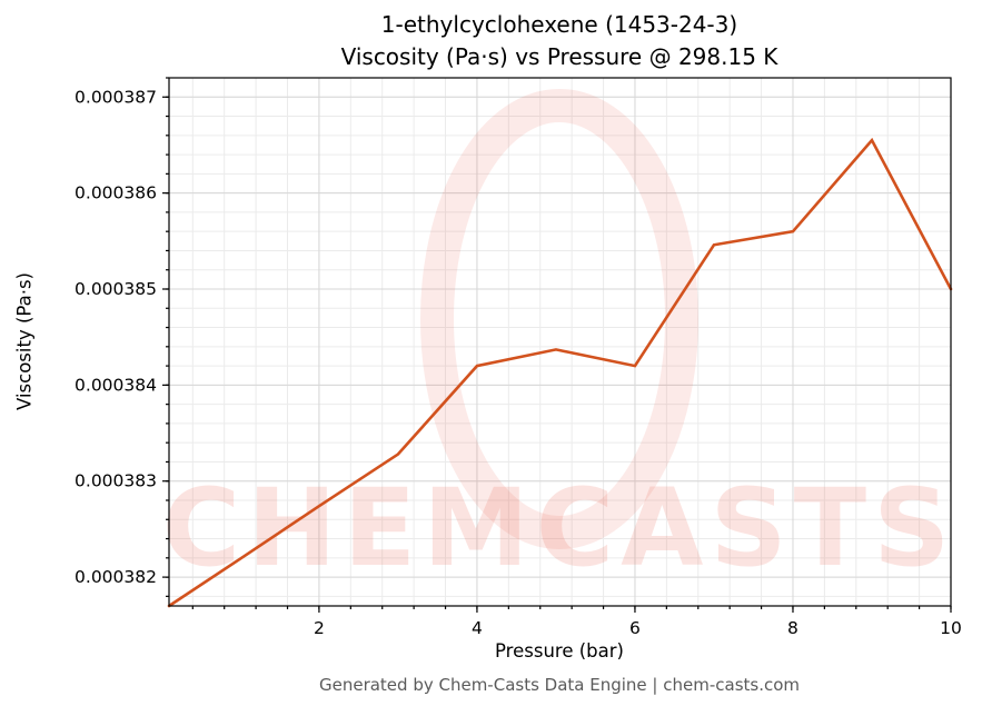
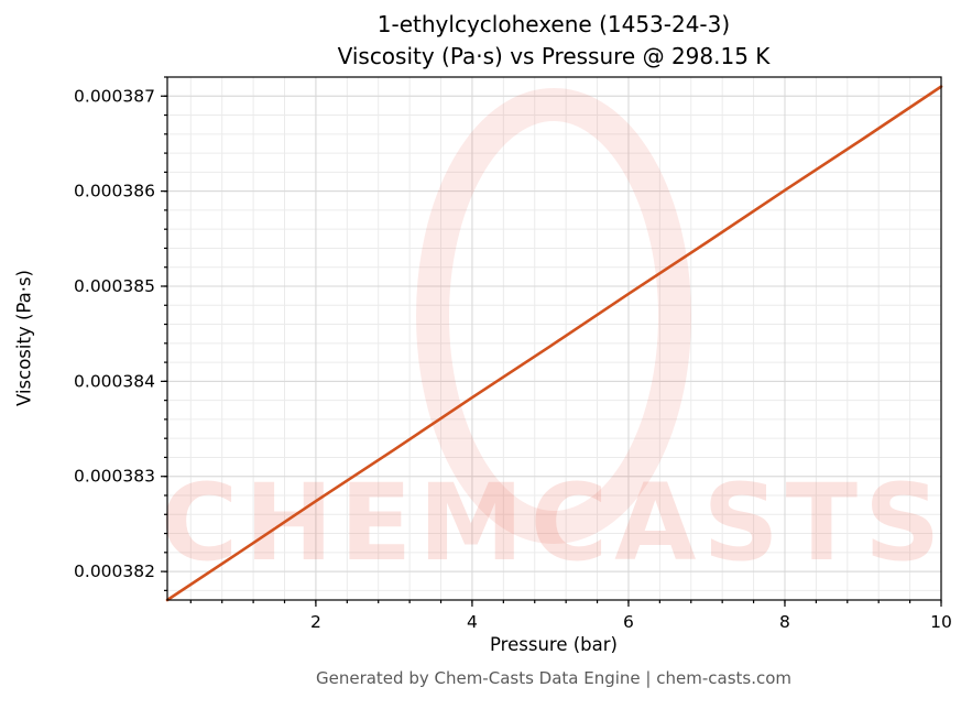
4: 0.0003842 -> 0.0003838
6: 0.0003842 -> 0.0003849
8: 0.0003856 -> 0.0003860
10: 0.0003850 -> 0.0003871
